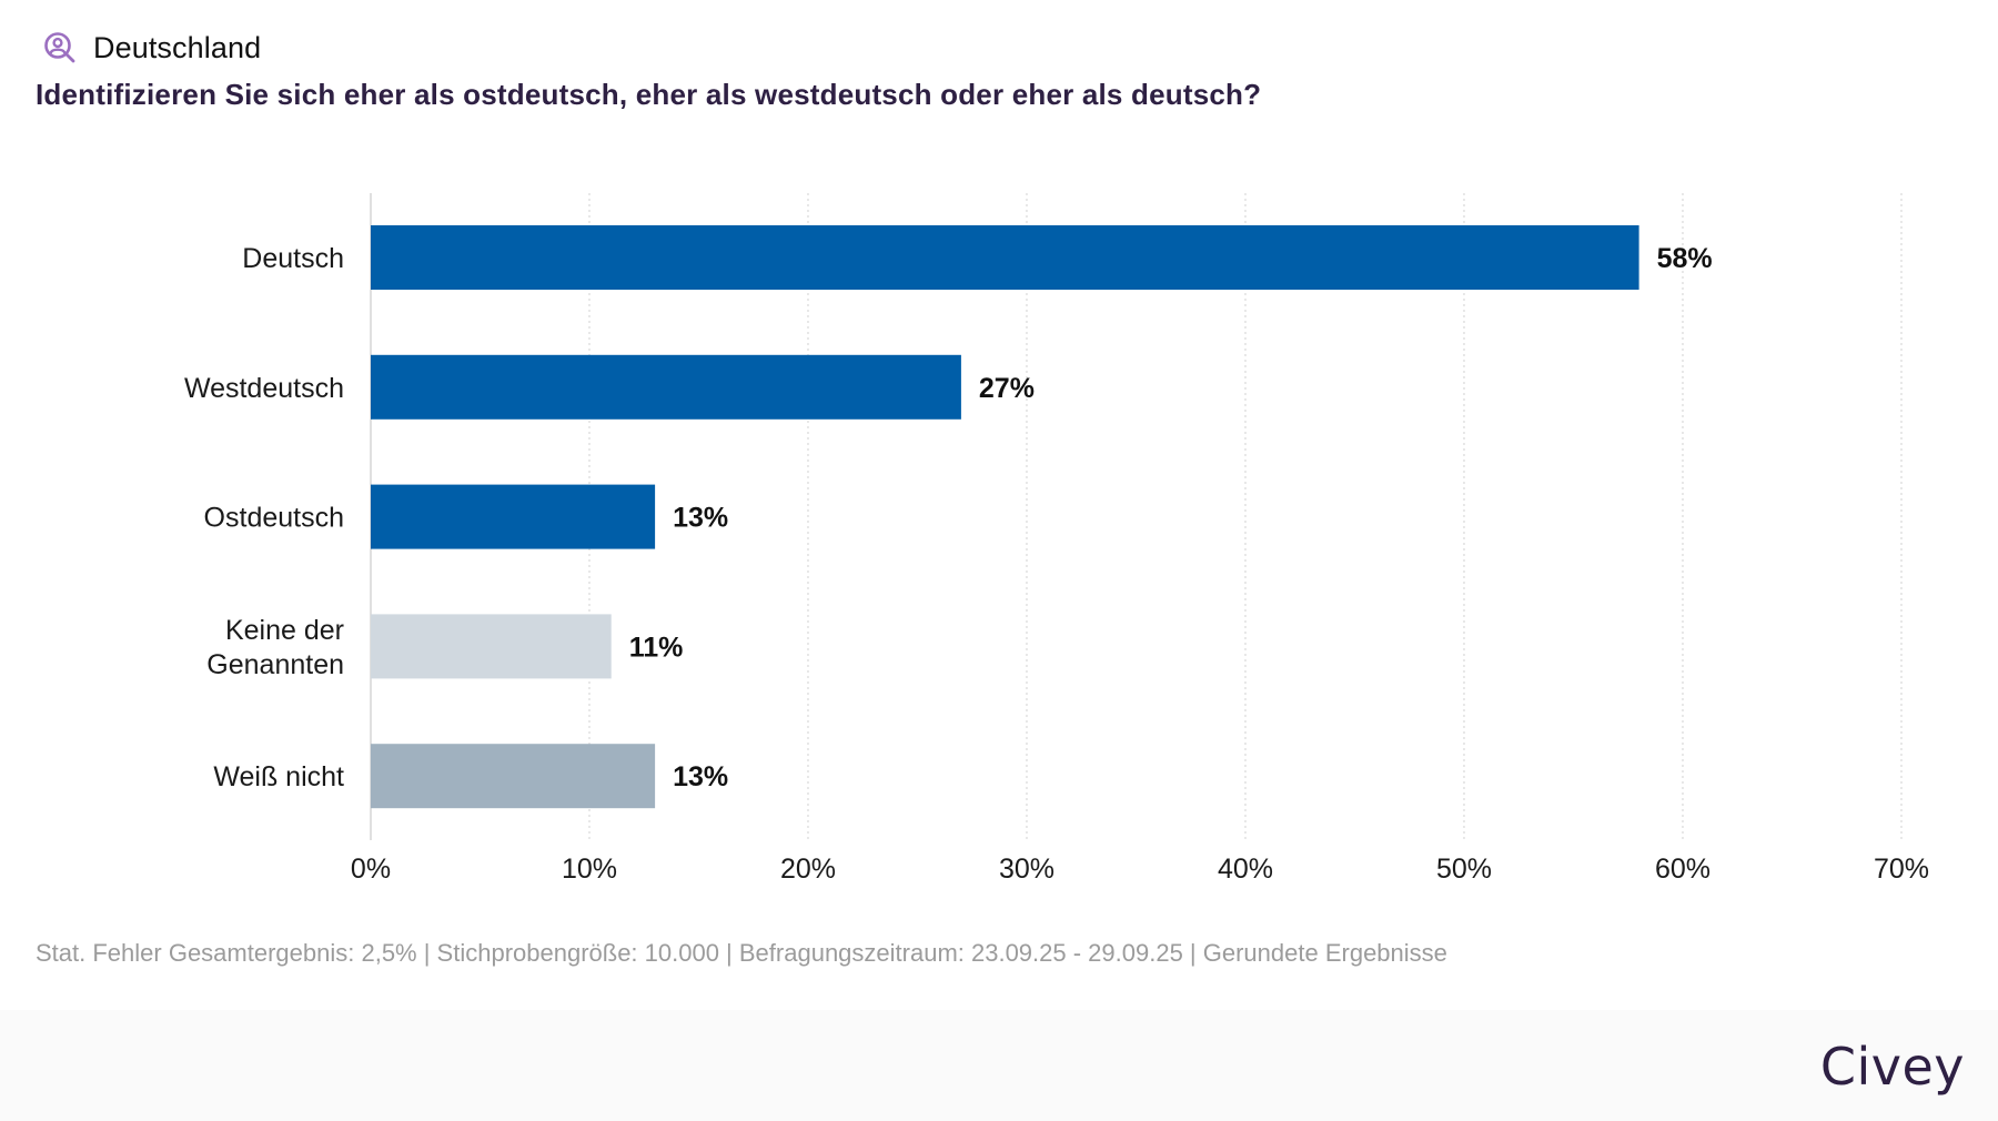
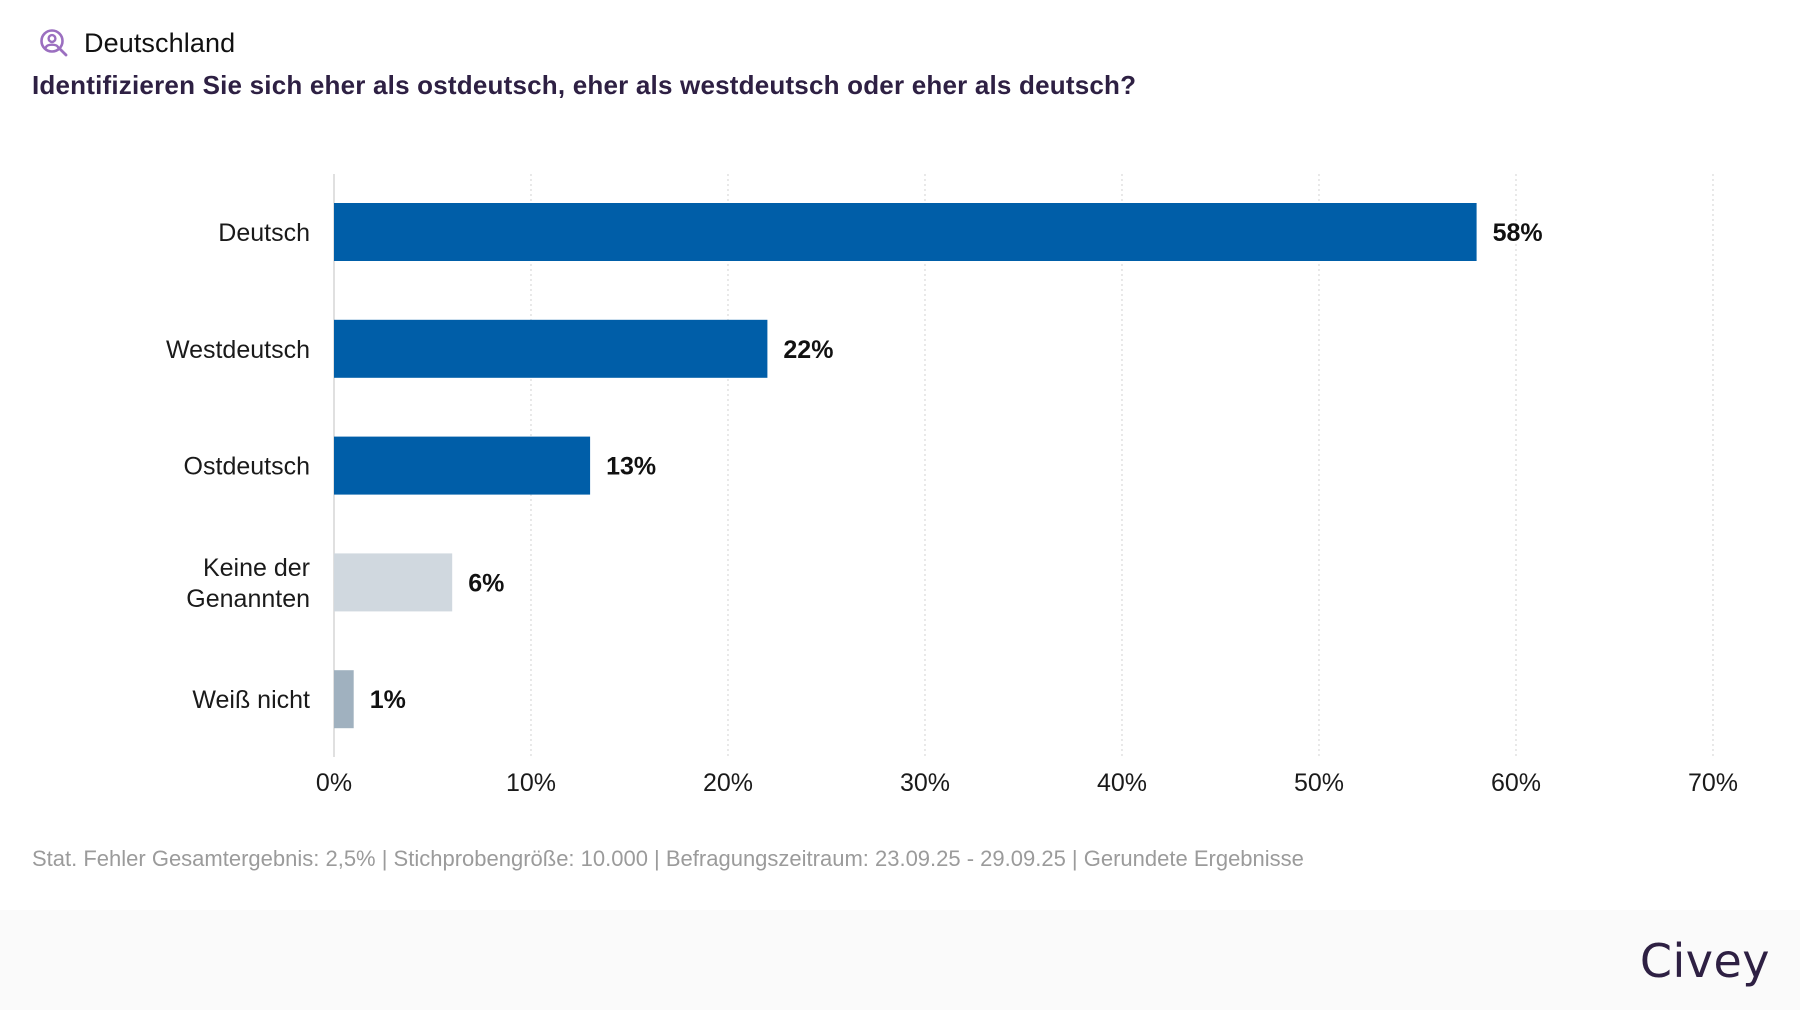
Westdeutsch: 27% -> 22%
Keine der Genannten: 11% -> 6%
Weiß nicht: 13% -> 1%
